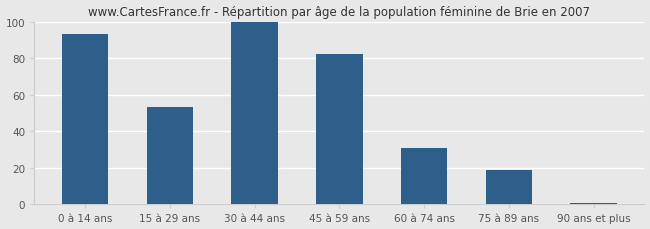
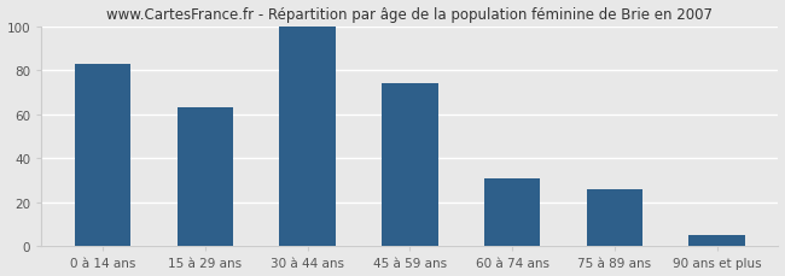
0 à 14 ans: 93 -> 83
15 à 29 ans: 53 -> 63
45 à 59 ans: 82 -> 74
75 à 89 ans: 19 -> 26
90 ans et plus: 1 -> 5
